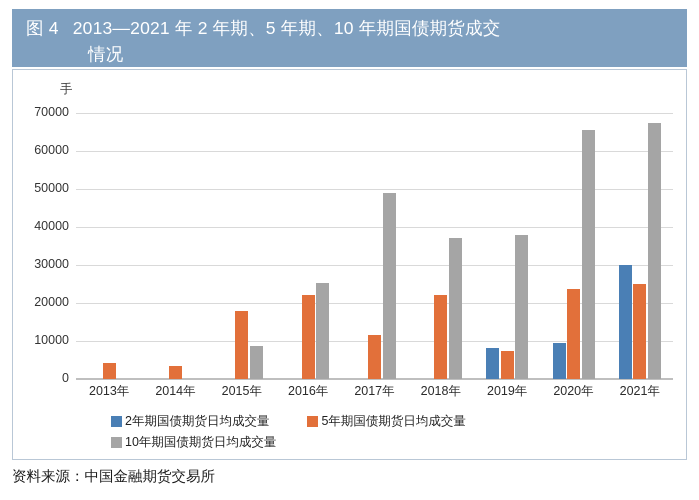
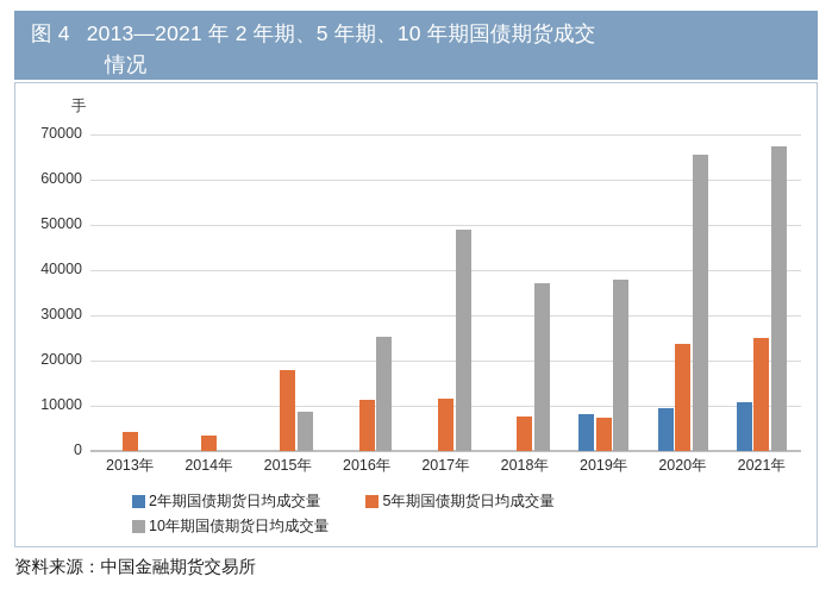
5年期国债期货日均成交量/2016年: 22000 -> 11000
5年期国债期货日均成交量/2018年: 22000 -> 8000
2年期国债期货日均成交量/2021年: 30000 -> 11000
